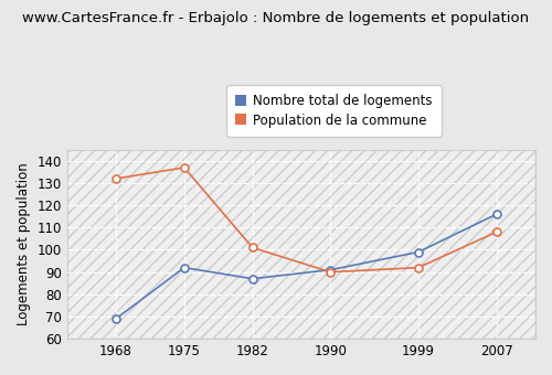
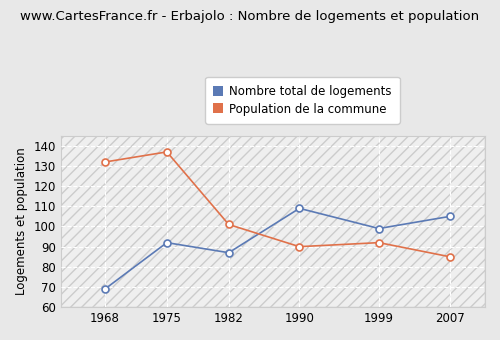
Nombre total de logements/1990: 91 -> 109
Nombre total de logements/2007: 116 -> 105
Population de la commune/2007: 108 -> 85
